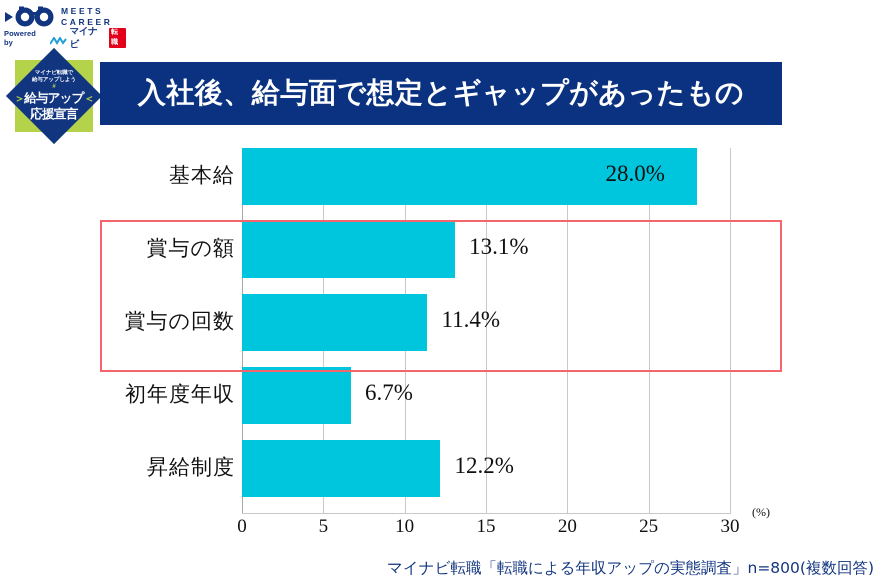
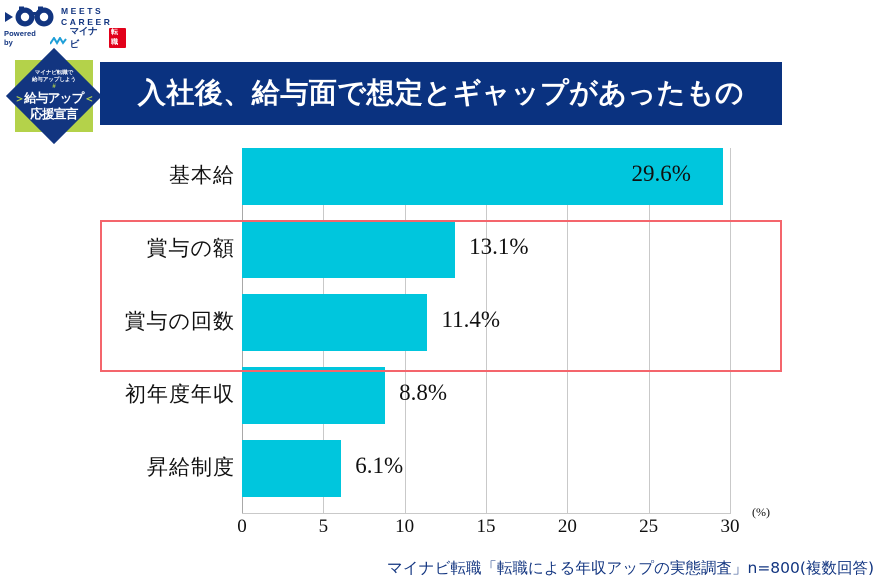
基本給: 28.0% -> 29.6%
初年度年収: 6.7% -> 8.8%
昇給制度: 12.2% -> 6.1%
